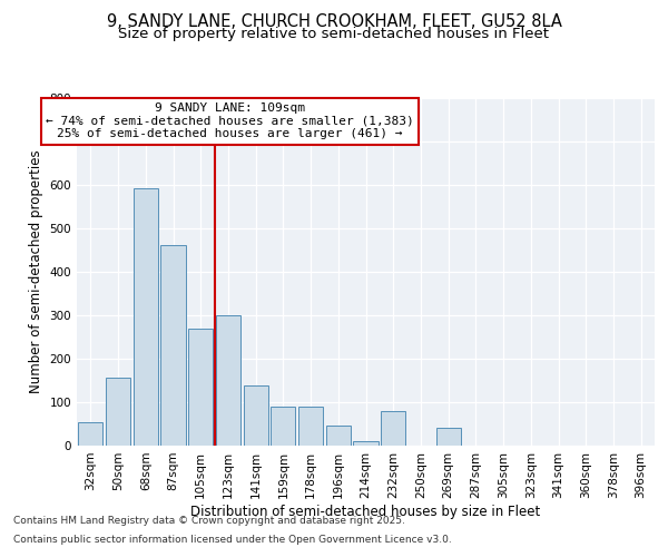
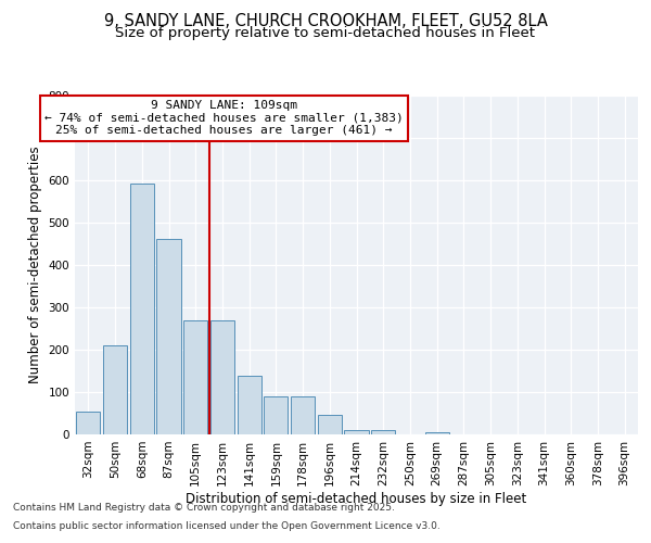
50sqm: 155 -> 210
123sqm: 300 -> 268
232sqm: 80 -> 10
269sqm: 40 -> 5
